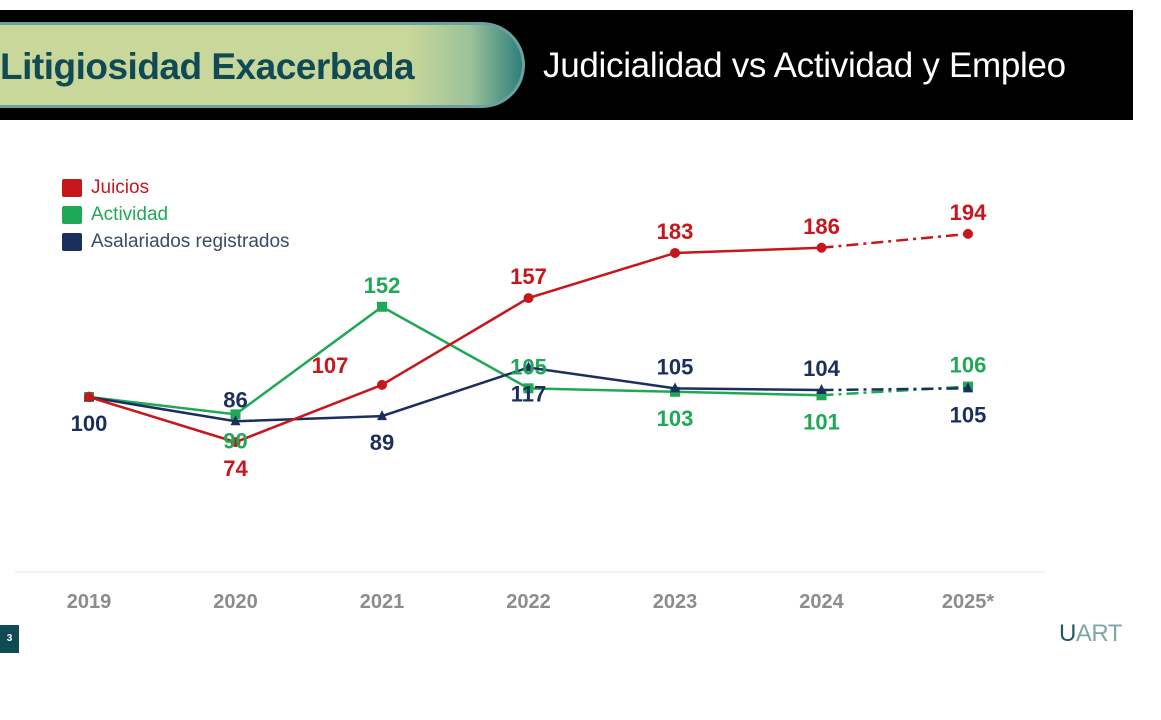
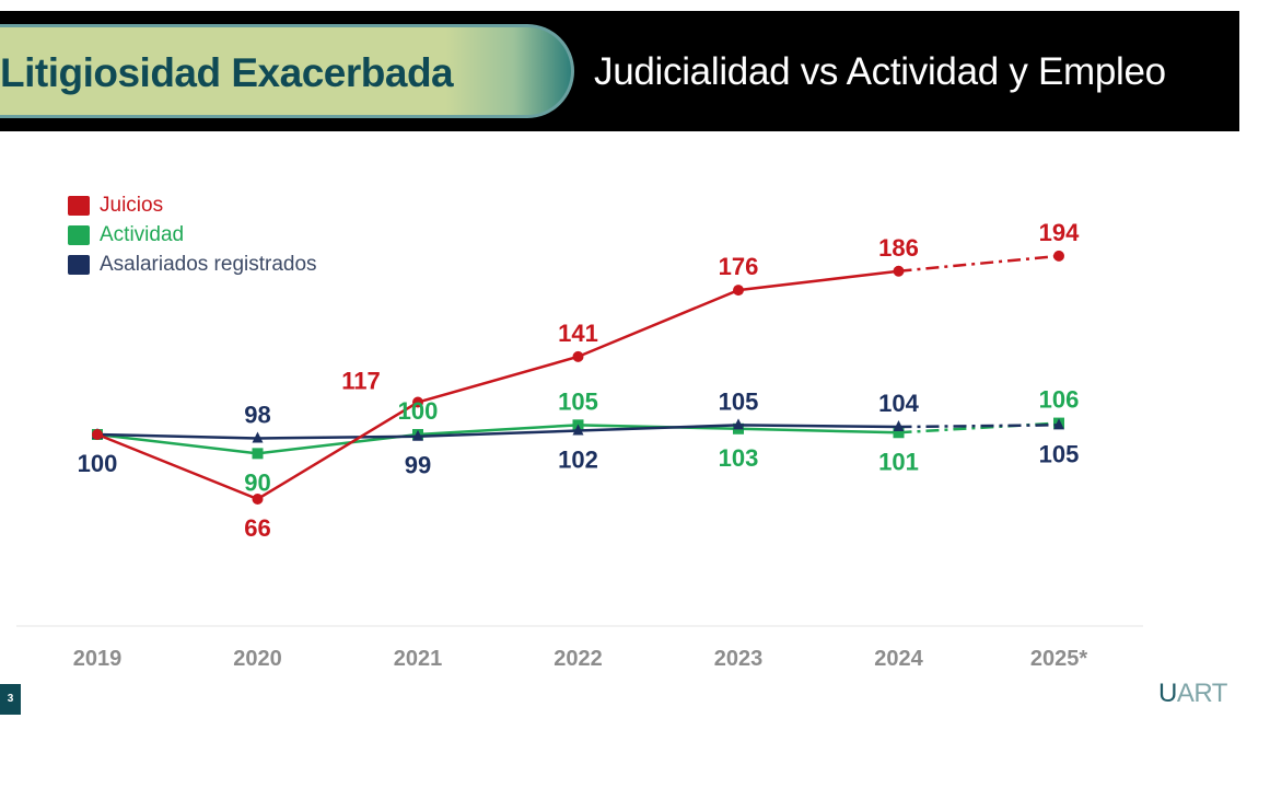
Juicios/2020: 74 -> 66
Asalariados registrados/2020: 86 -> 98
Juicios/2021: 107 -> 117
Actividad/2021: 152 -> 100
Asalariados registrados/2021: 89 -> 99
Juicios/2022: 157 -> 141
Asalariados registrados/2022: 117 -> 102
Juicios/2023: 183 -> 176
